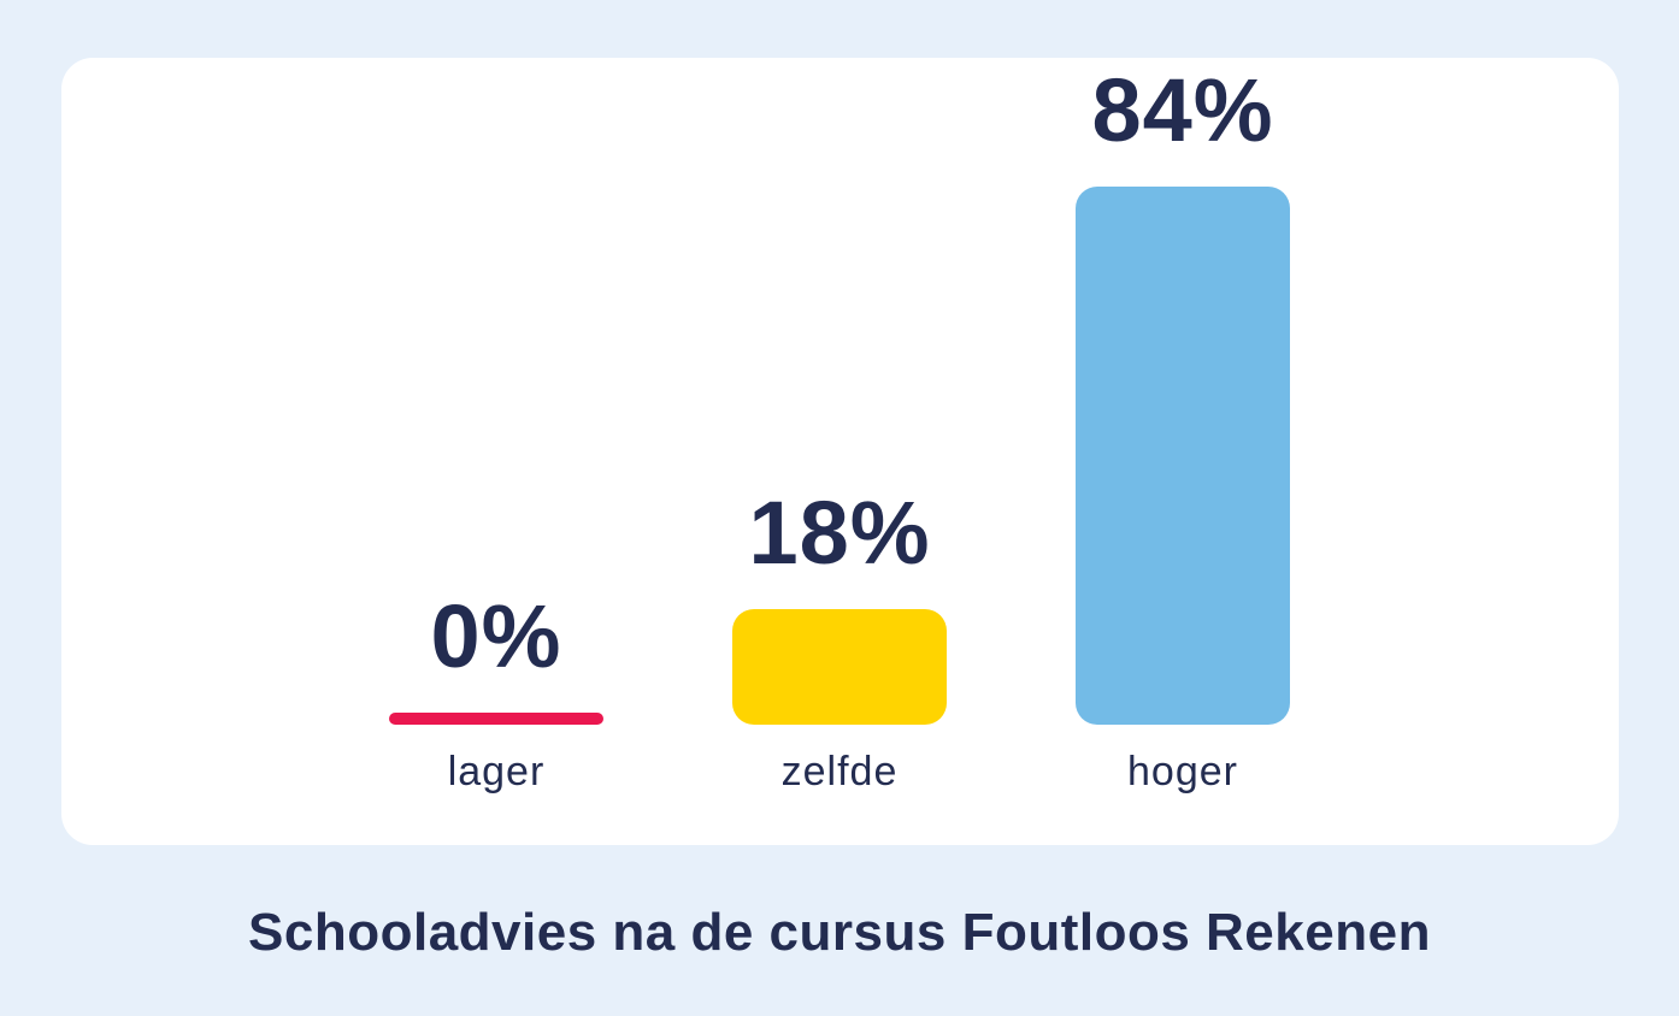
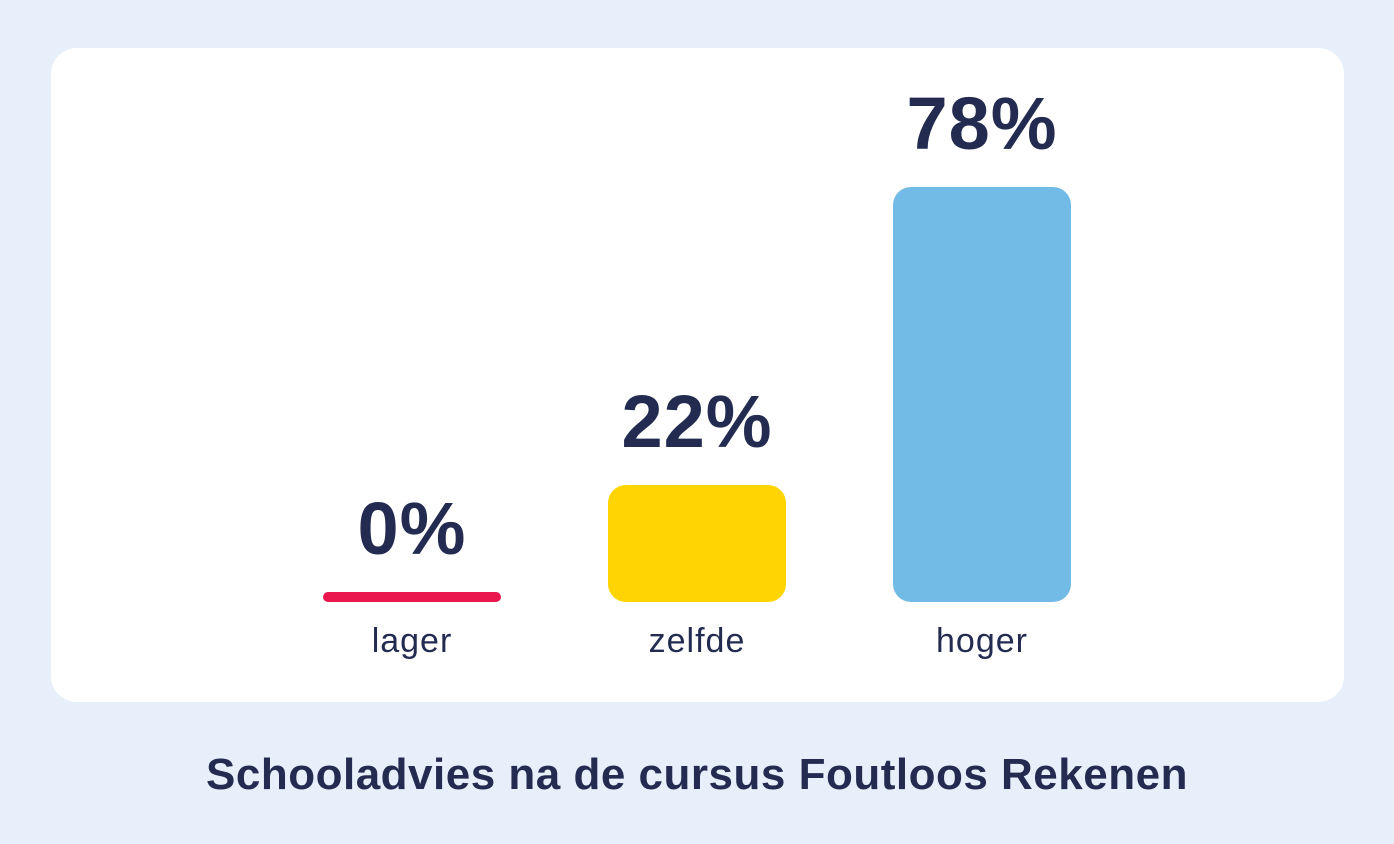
zelfde: 18% -> 22%
hoger: 84% -> 78%
